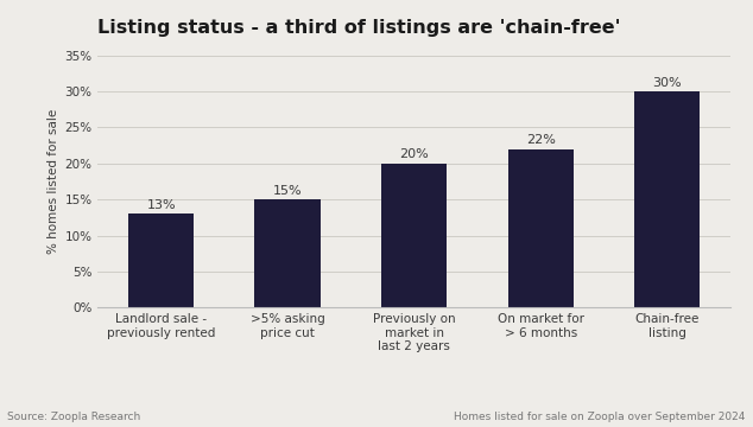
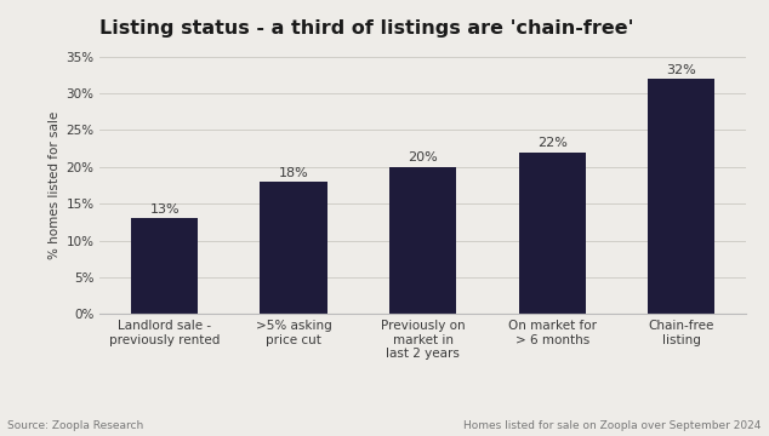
>5% asking price cut: 15% -> 18%
Chain-free listing: 30% -> 32%
